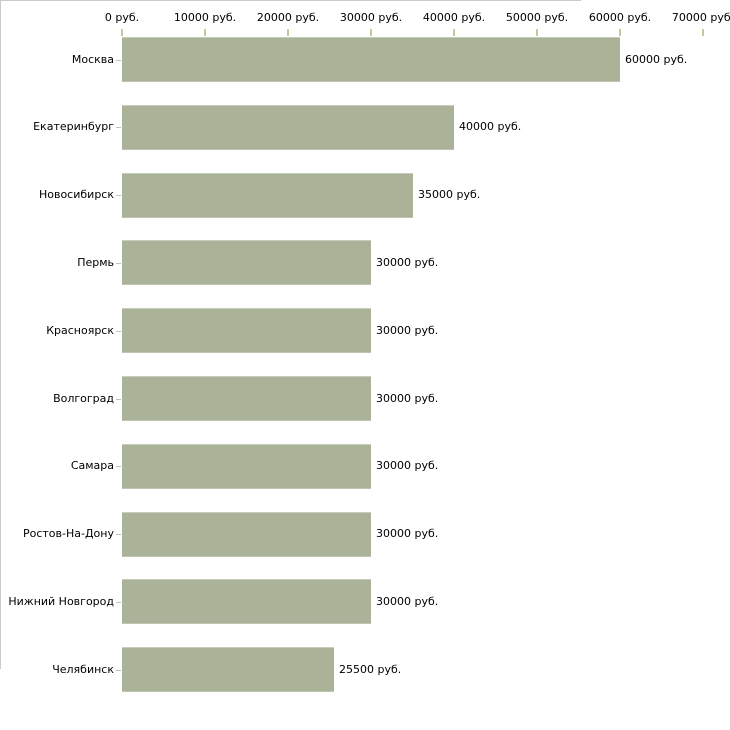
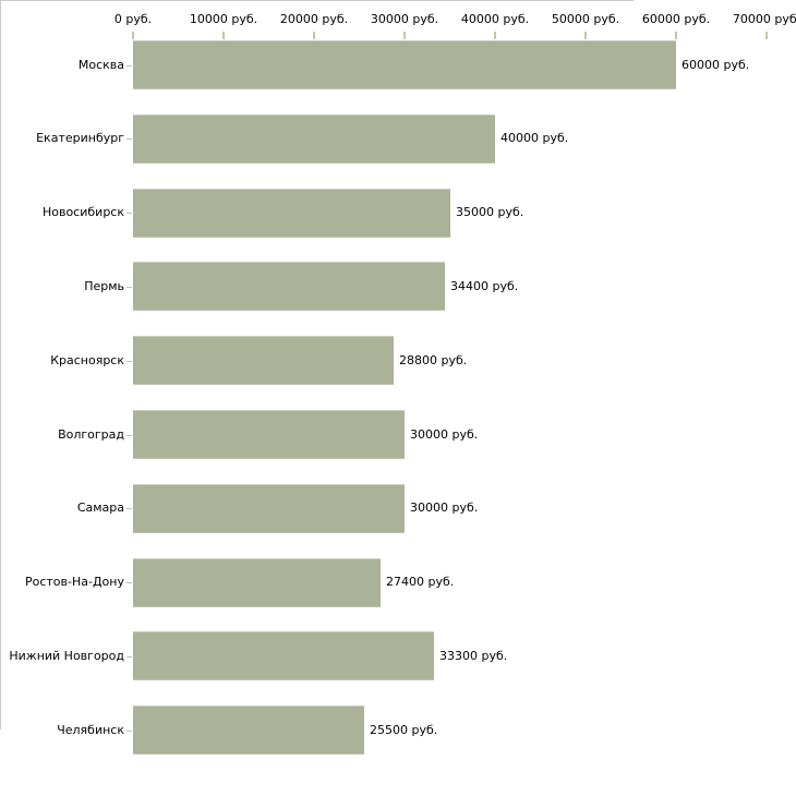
Пермь: 30000 -> 34400
Красноярск: 30000 -> 28800
Ростов-На-Дону: 30000 -> 27400
Нижний Новгород: 30000 -> 33300
